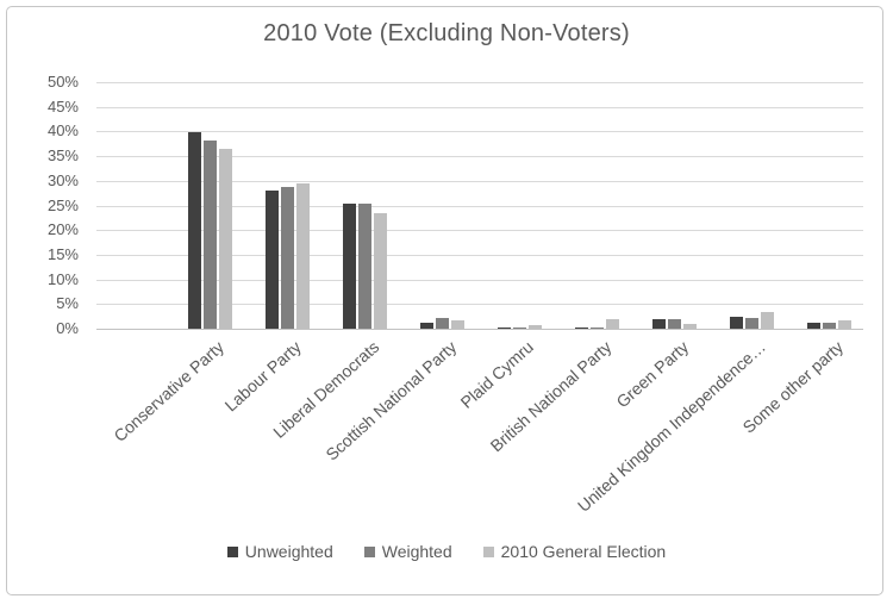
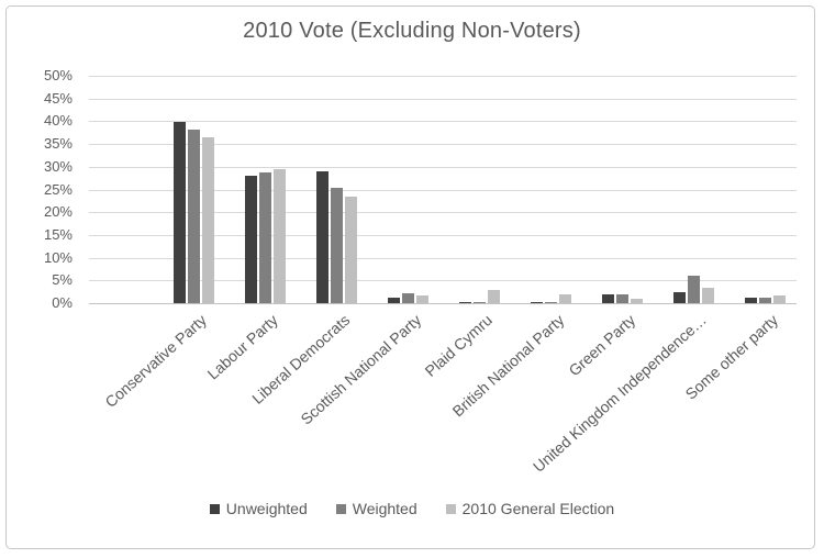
Unweighted/Liberal Democrats: 25% -> 29%
2010 General Election/Plaid Cymru: 1% -> 3%
Weighted/United Kingdom Independence…: 2% -> 6%
